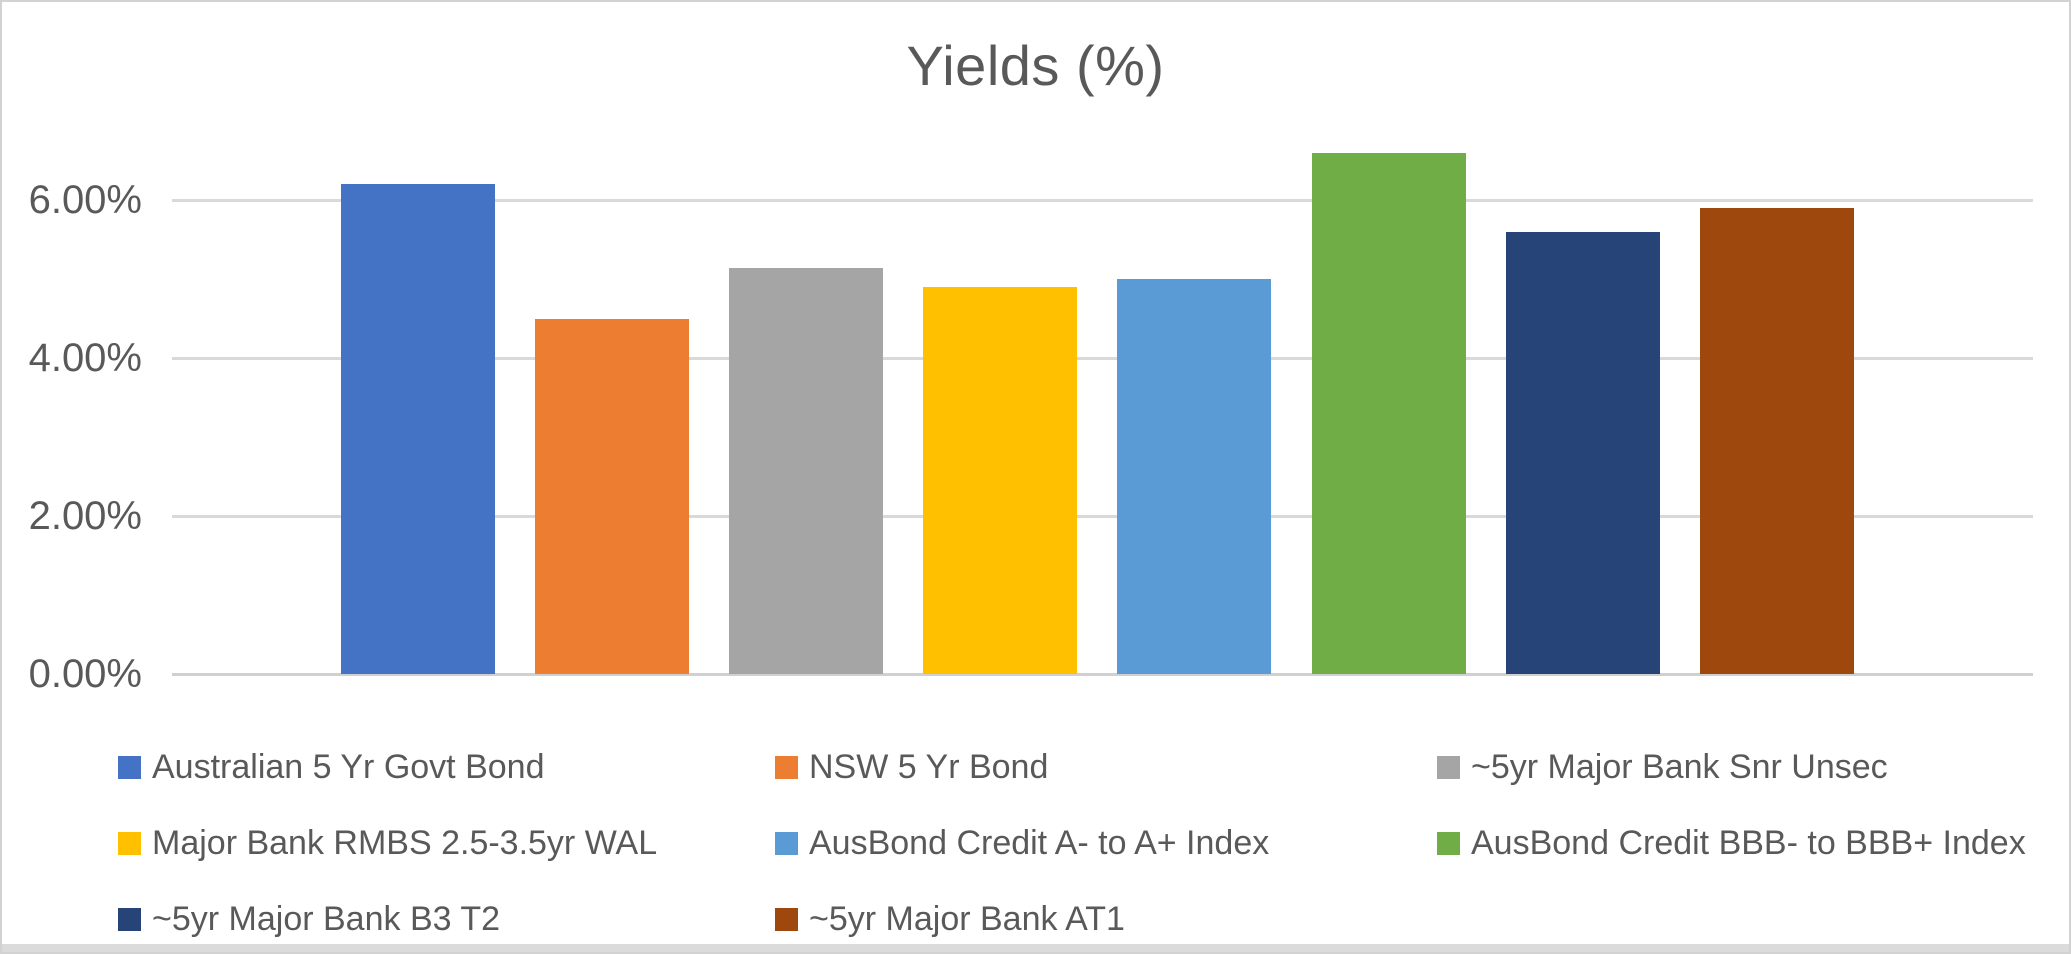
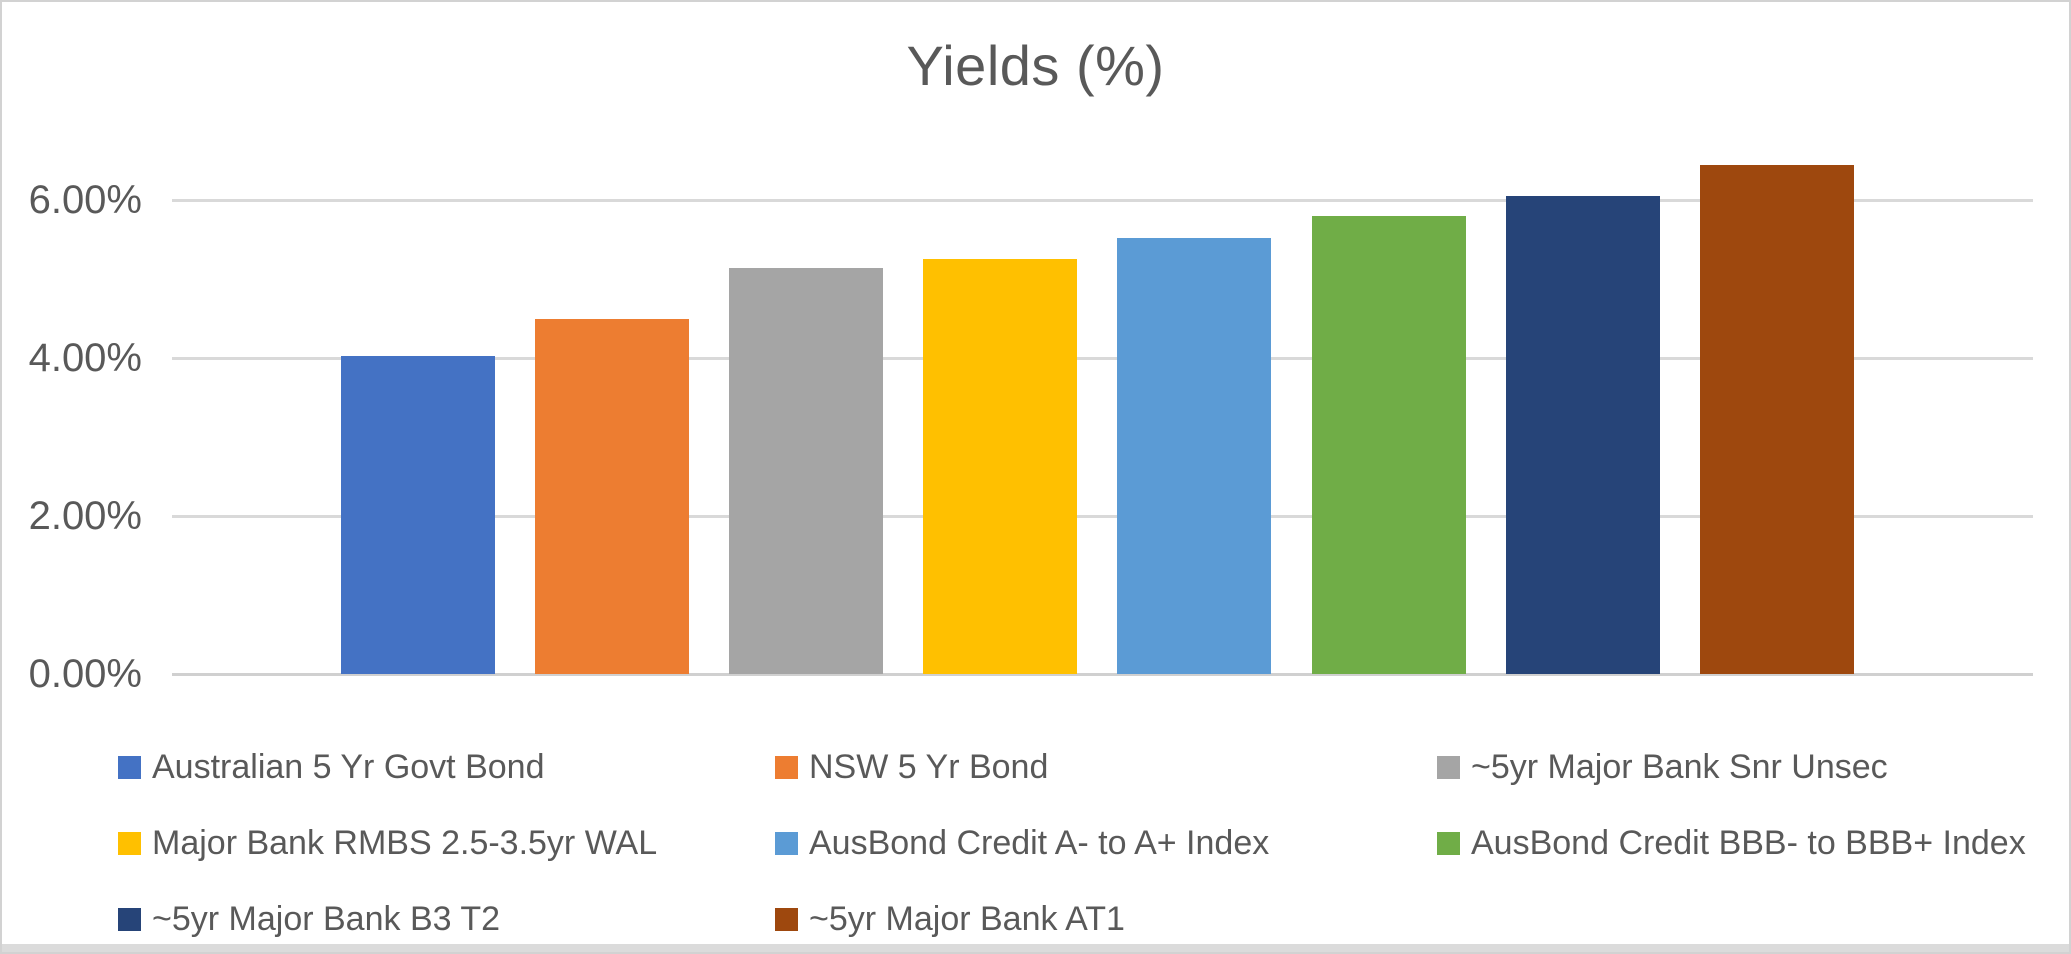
Australian 5 Yr Govt Bond: 6.2% -> 4.0%
Major Bank RMBS 2.5-3.5yr WAL: 4.9% -> 5.2%
AusBond Credit A- to A+ Index: 5.0% -> 5.5%
AusBond Credit BBB- to BBB+ Index: 6.6% -> 5.8%
~5yr Major Bank B3 T2: 5.6% -> 6.0%
~5yr Major Bank AT1: 5.9% -> 6.4%
